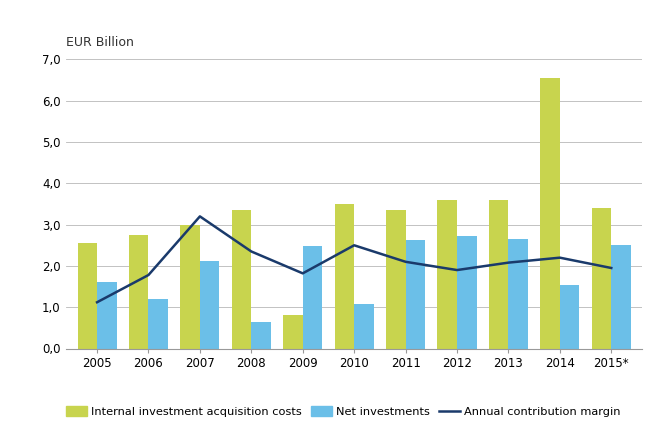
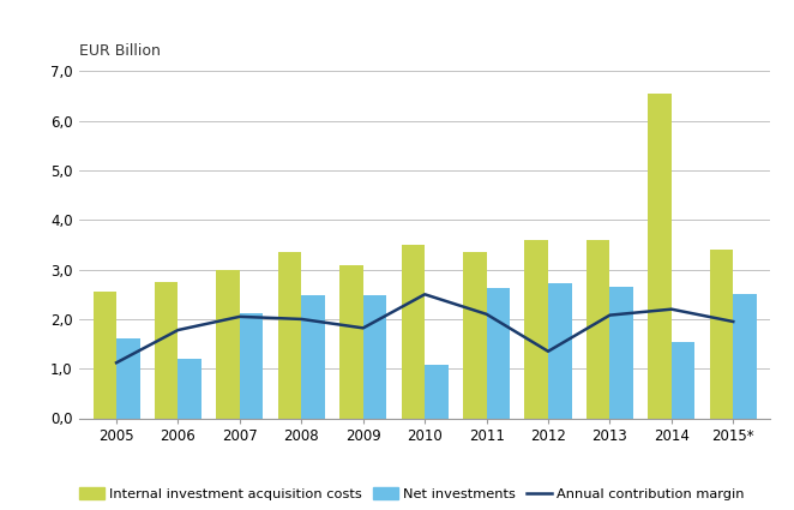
Annual contribution margin/2007: 3,20 -> 2,05
Annual contribution margin/2008: 2,35 -> 2,00
Net investments/2008: 0,65 -> 2,48
Internal investment acquisition costs/2009: 0,80 -> 3,10
Annual contribution margin/2012: 1,90 -> 1,35
